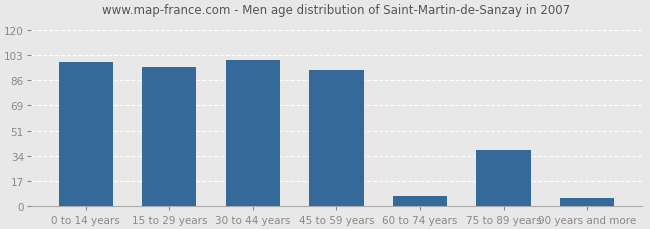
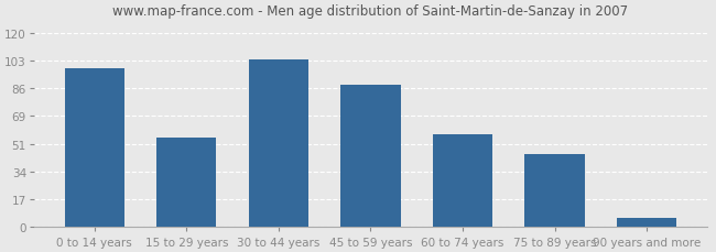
15 to 29 years: 95 -> 55
30 to 44 years: 100 -> 104
45 to 59 years: 93 -> 88
60 to 74 years: 7 -> 57
75 to 89 years: 38 -> 45
